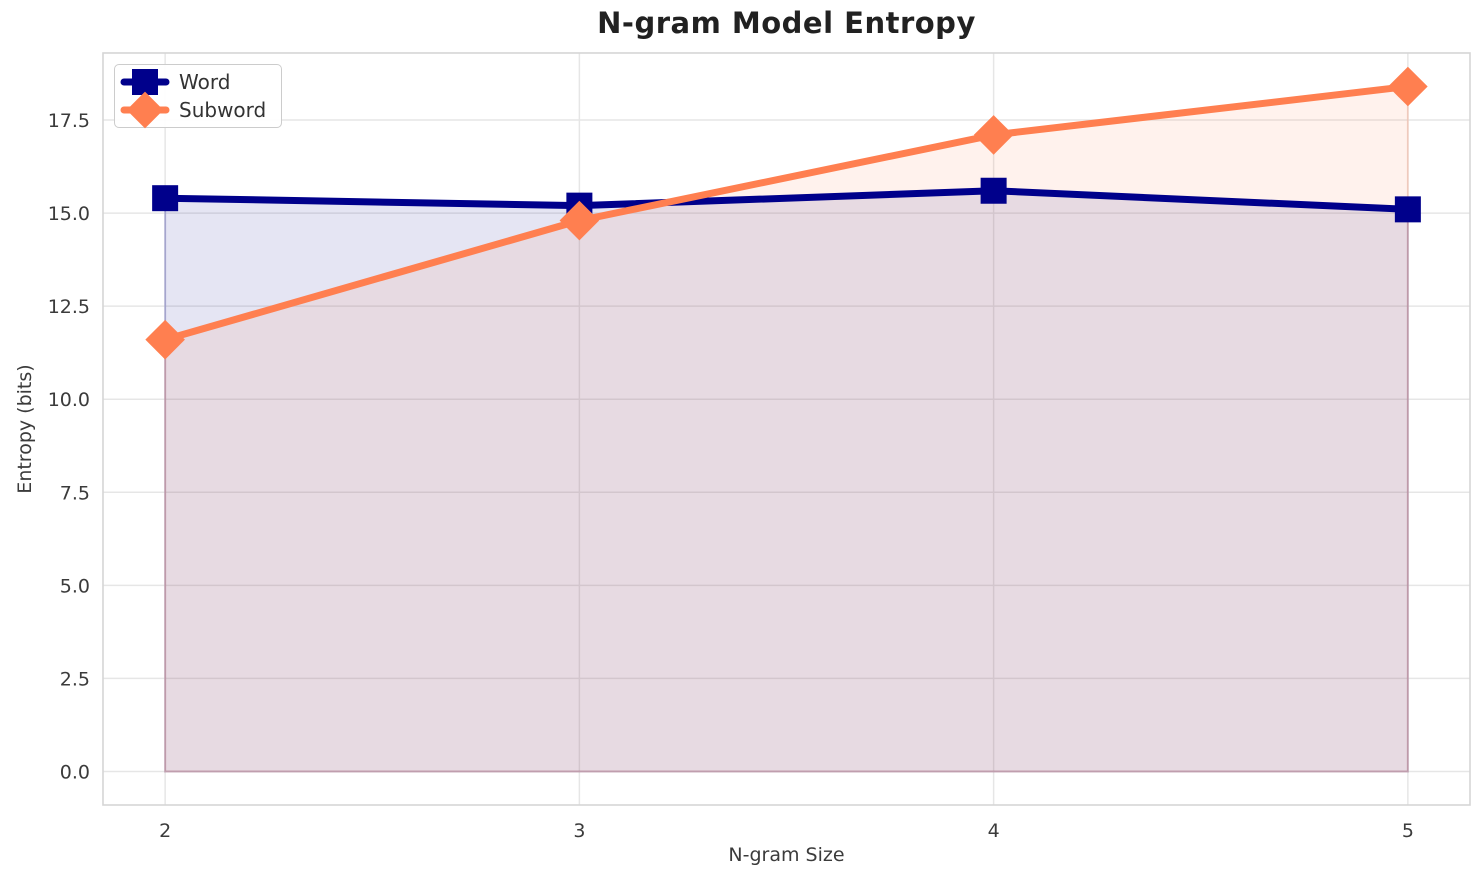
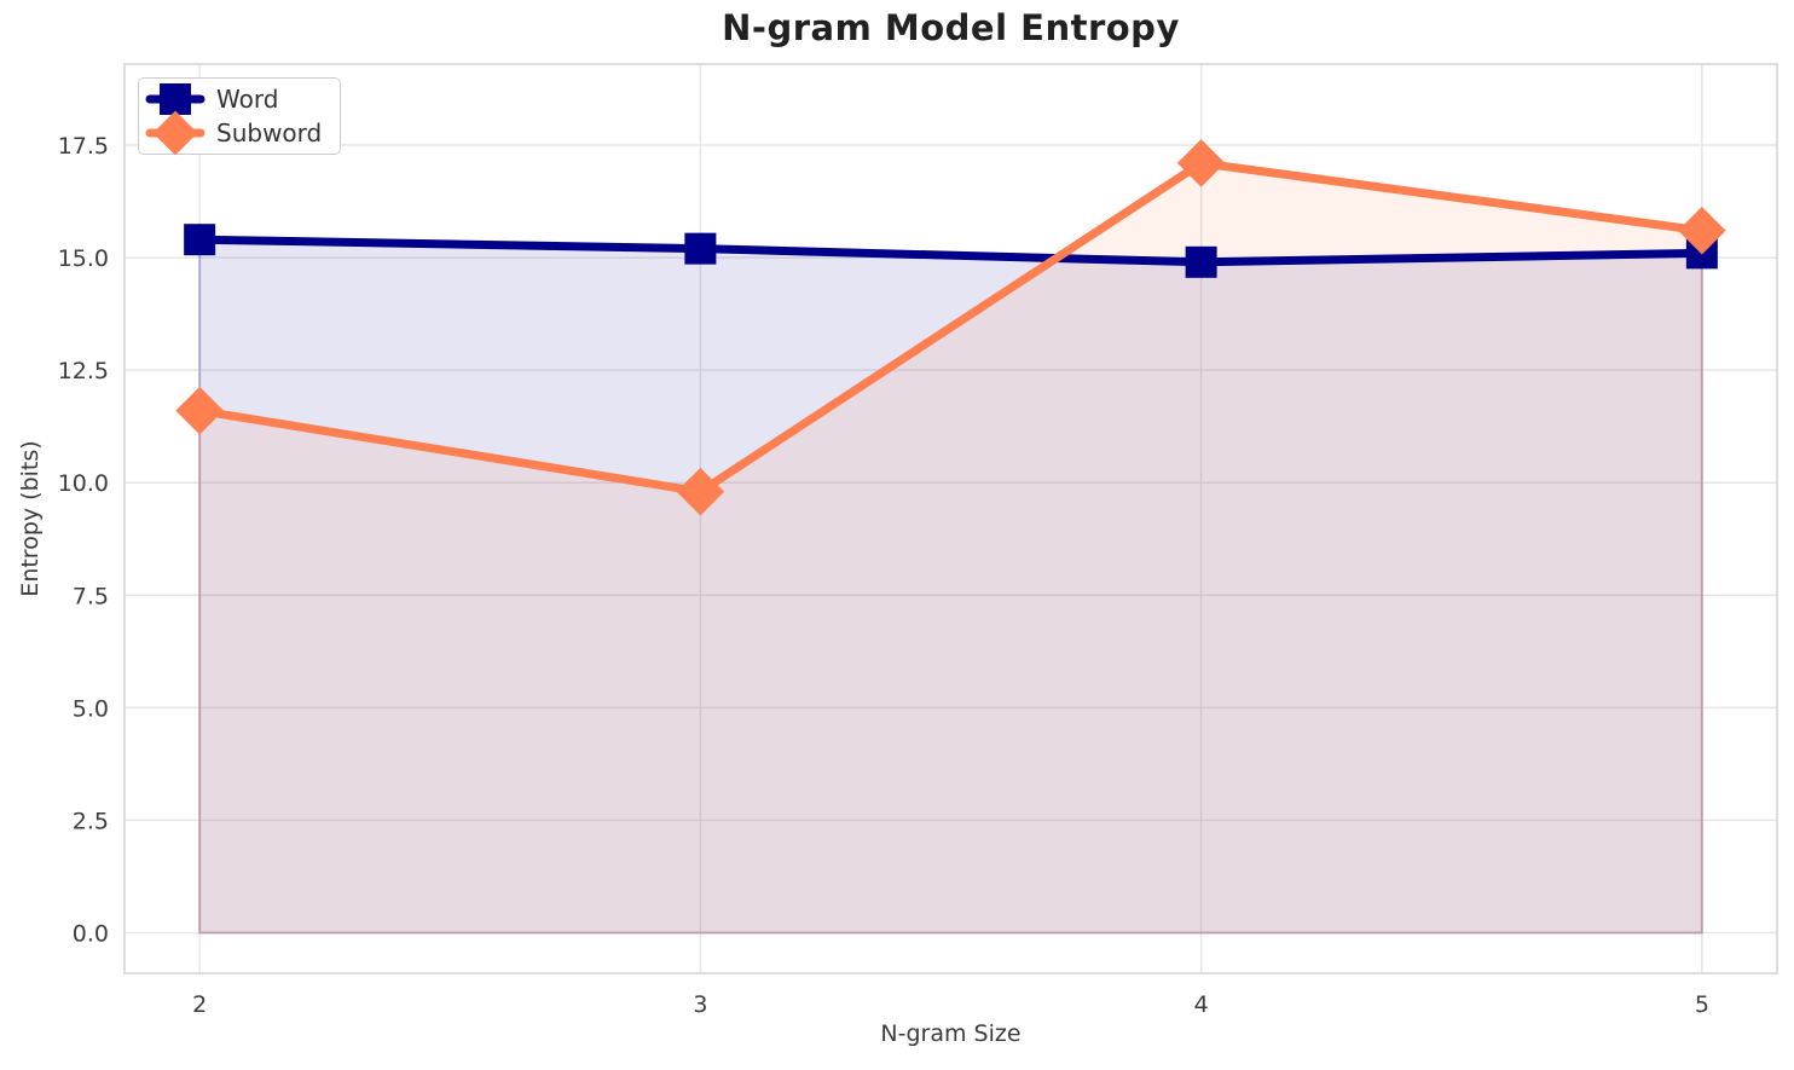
Subword/3: 14.8 -> 9.8
Word/4: 15.6 -> 14.9
Subword/5: 18.4 -> 15.6
